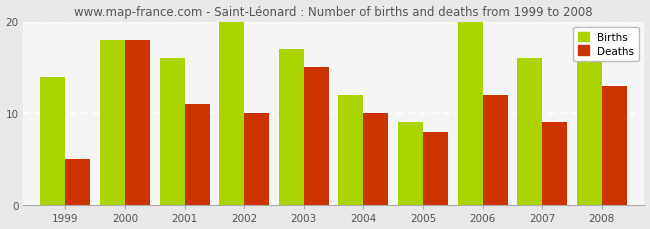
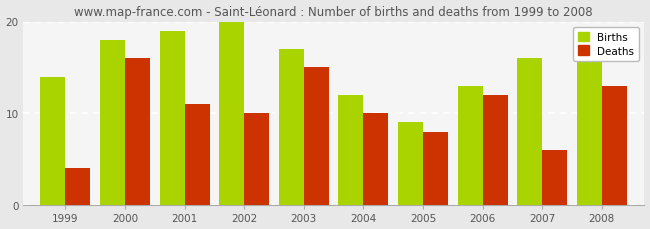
Deaths/1999: 5 -> 4
Deaths/2000: 18 -> 16
Births/2001: 16 -> 19
Births/2006: 20 -> 13
Deaths/2007: 9 -> 6
